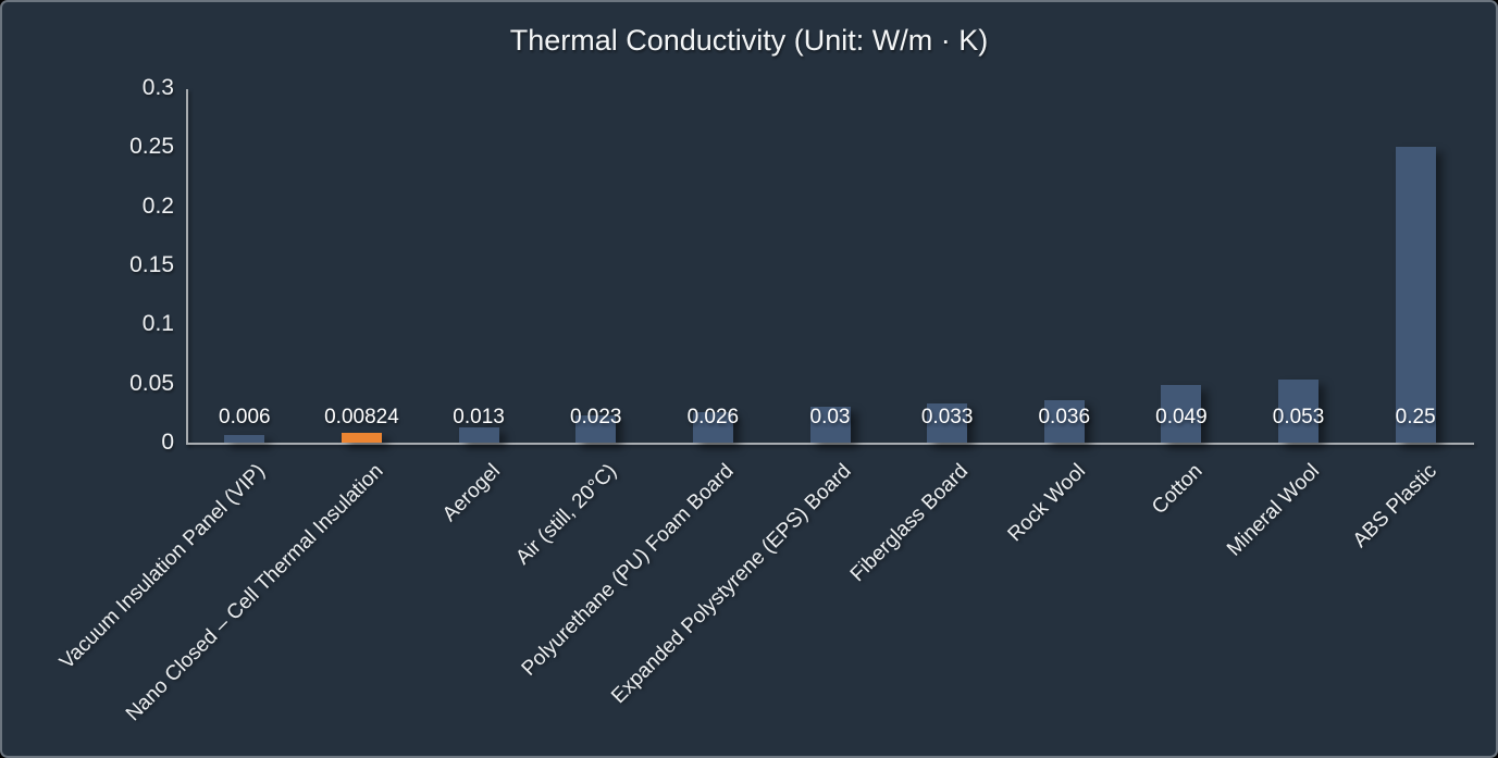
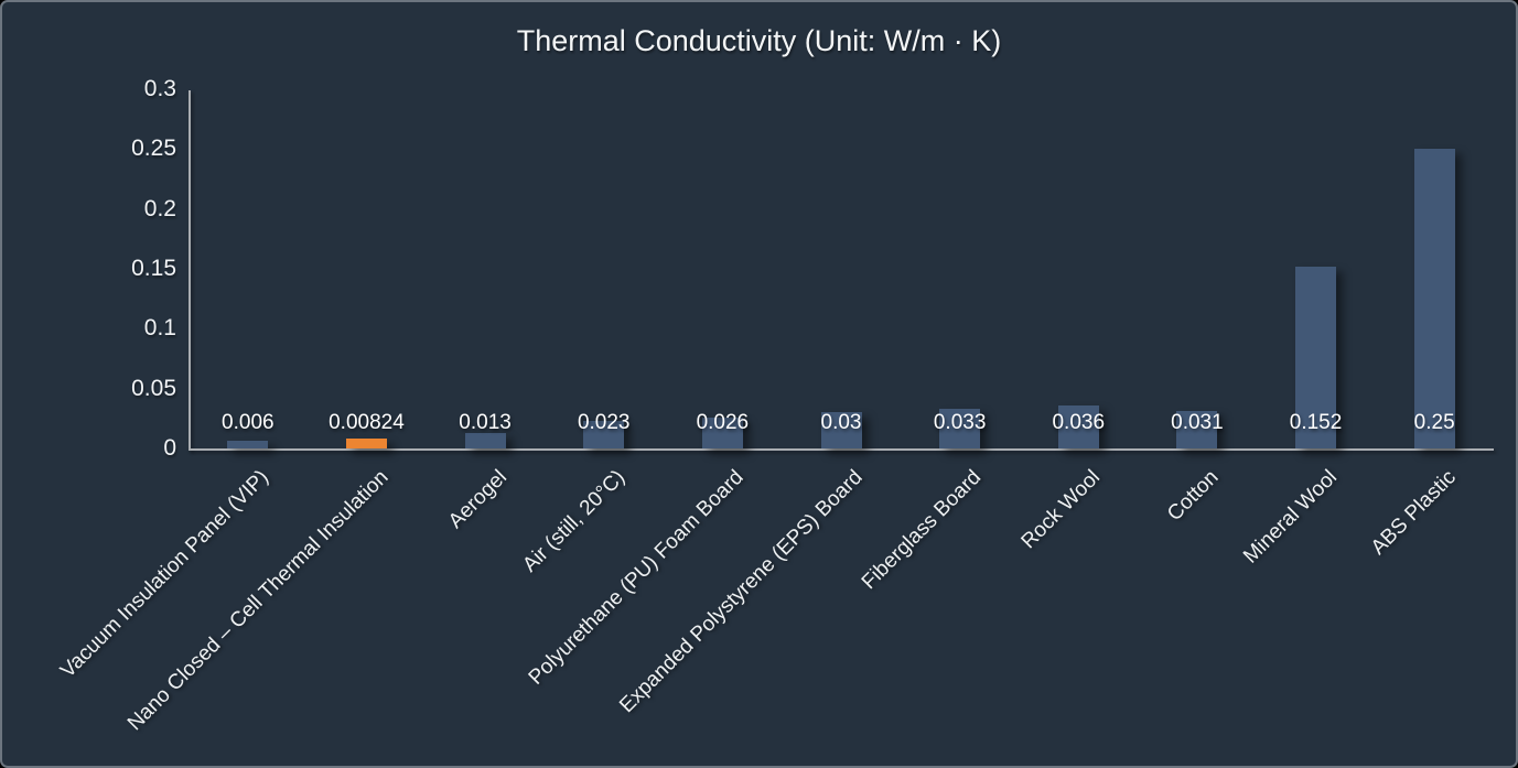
Cotton: 0.049 -> 0.031
Mineral Wool: 0.053 -> 0.152
